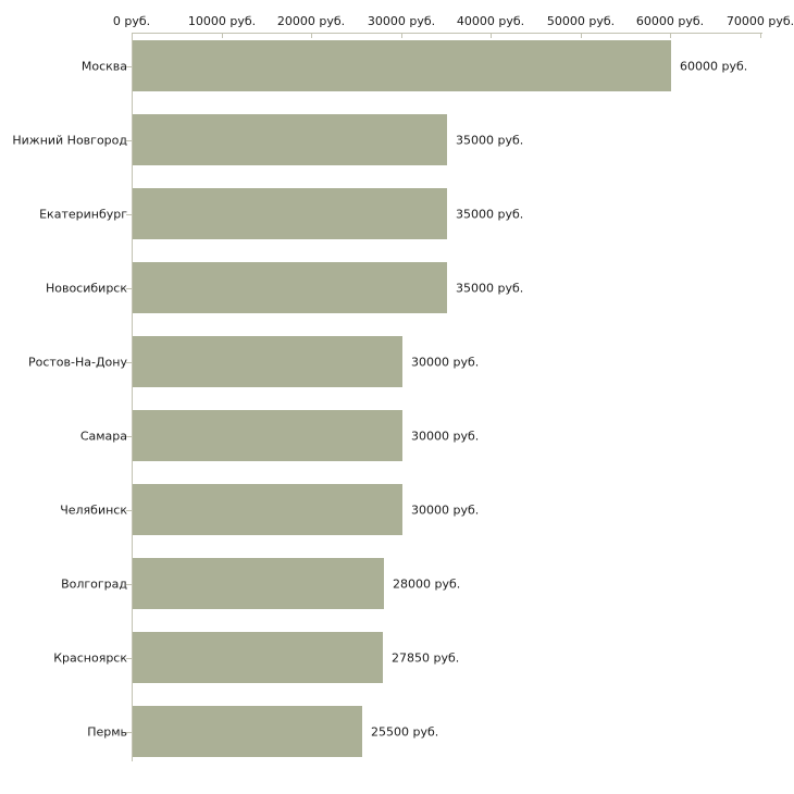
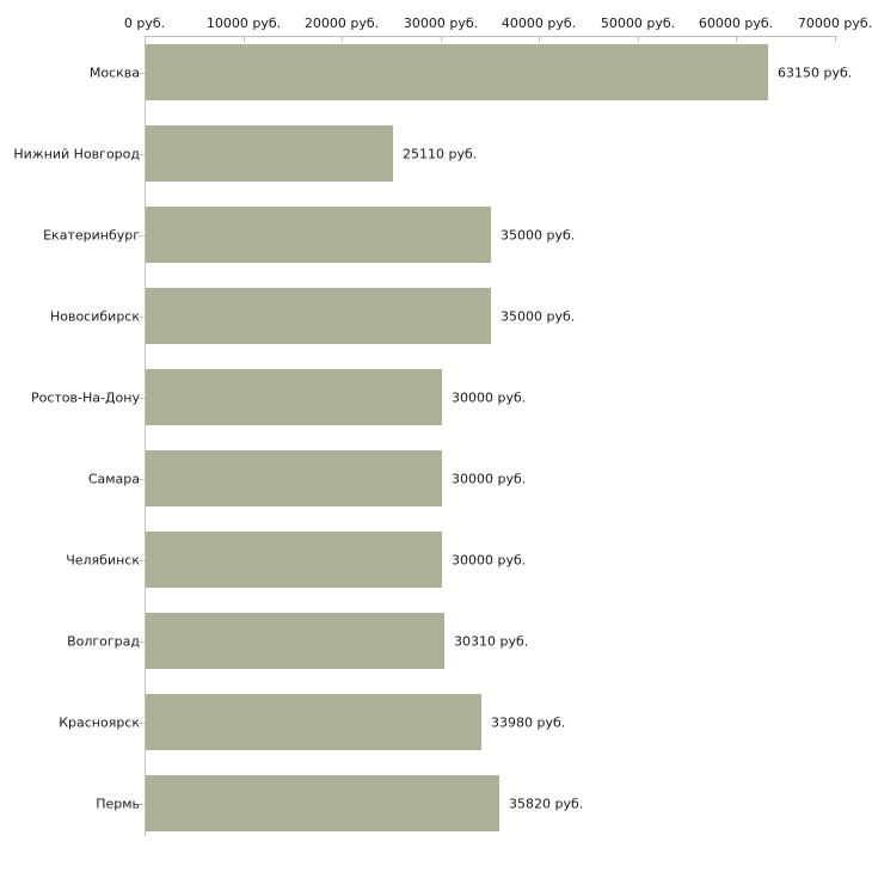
Москва: 60000 -> 63150
Нижний Новгород: 35000 -> 25110
Волгоград: 28000 -> 30310
Красноярск: 27850 -> 33980
Пермь: 25500 -> 35820
